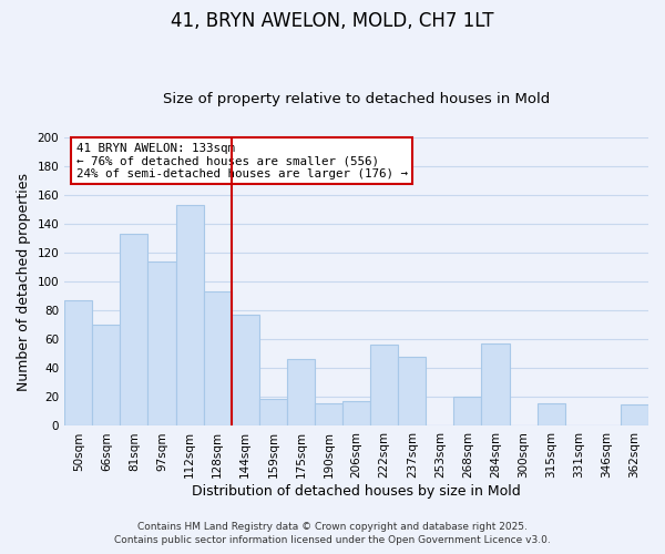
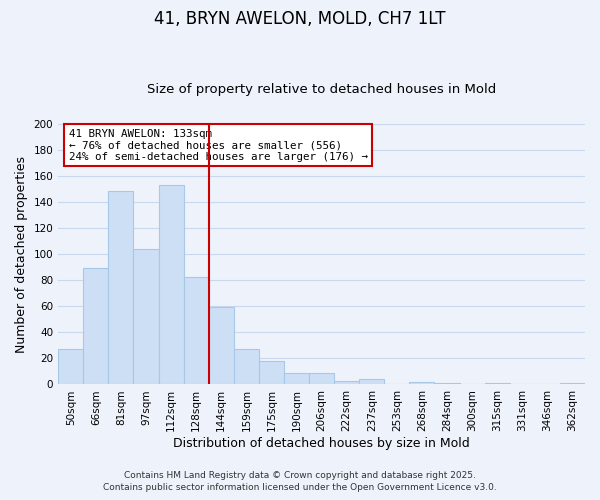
50sqm: 87 -> 27
66sqm: 70 -> 89
81sqm: 133 -> 148
97sqm: 114 -> 104
128sqm: 93 -> 82
144sqm: 77 -> 59
159sqm: 19 -> 27
175sqm: 46 -> 18
190sqm: 16 -> 9
206sqm: 17 -> 9
222sqm: 56 -> 3
237sqm: 48 -> 4
268sqm: 20 -> 2
284sqm: 57 -> 1
315sqm: 16 -> 1
362sqm: 15 -> 1
